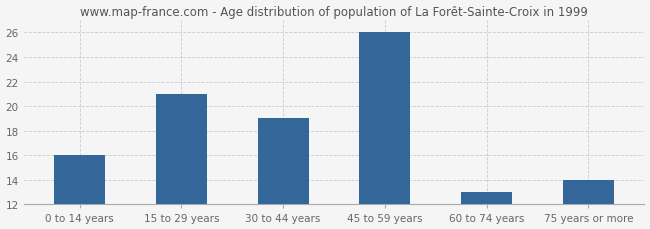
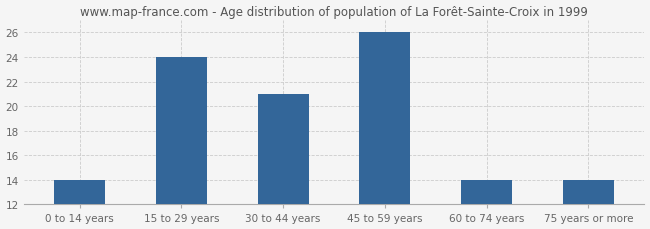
0 to 14 years: 16 -> 14
15 to 29 years: 21 -> 24
30 to 44 years: 19 -> 21
60 to 74 years: 13 -> 14
